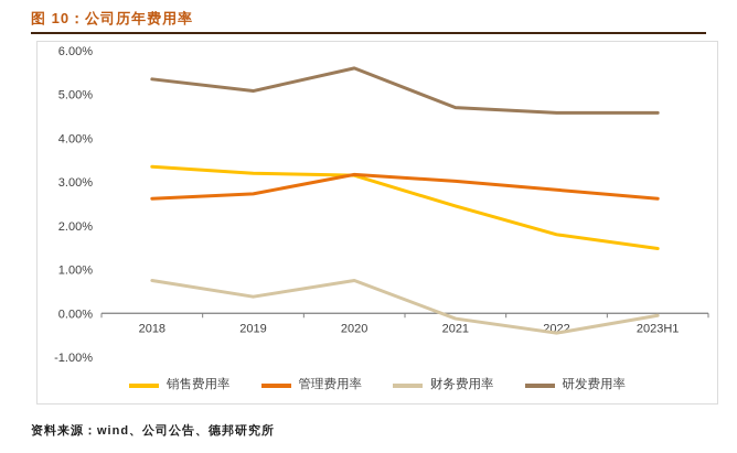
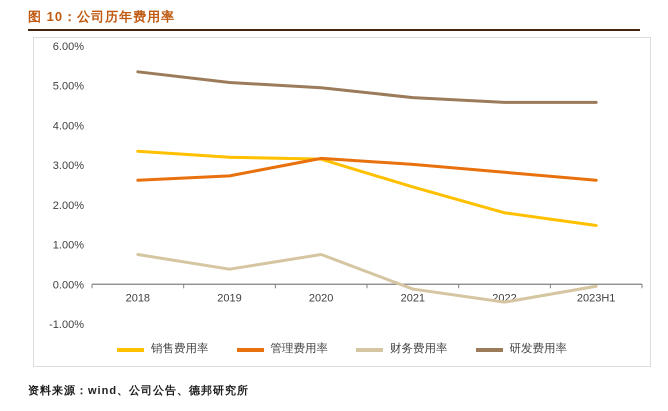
研发费用率/2020: 5.6% -> 5.0%
